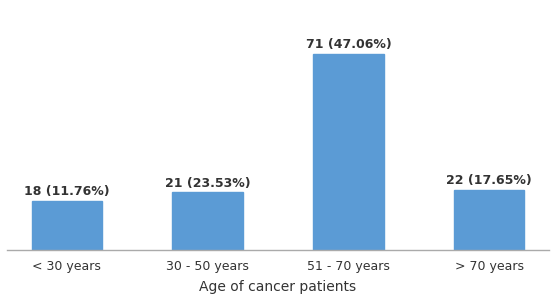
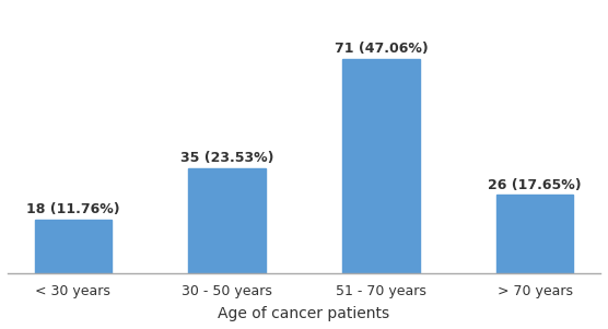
30 - 50 years: 21 -> 35
> 70 years: 22 -> 26
